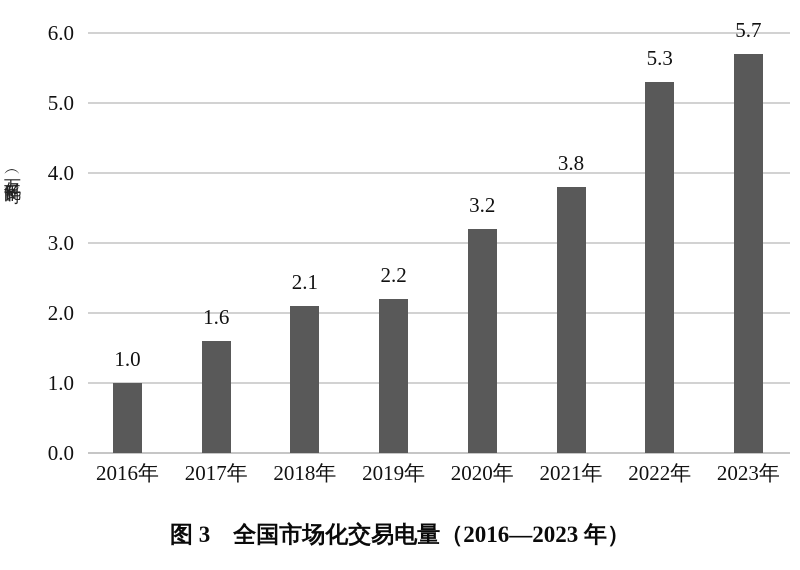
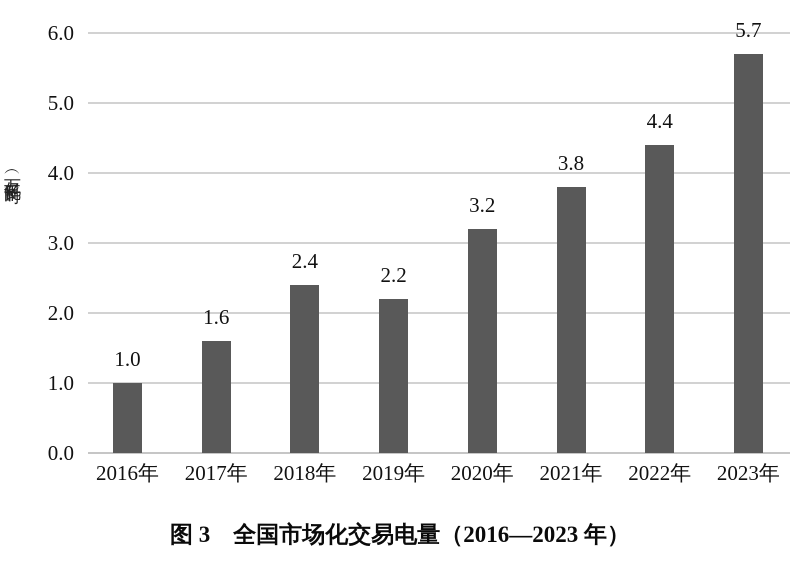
2018年: 2.1 -> 2.4
2022年: 5.3 -> 4.4
